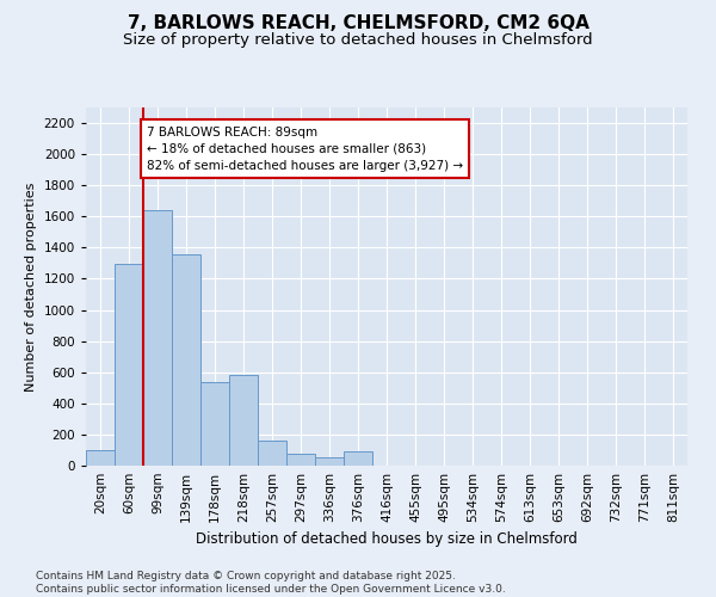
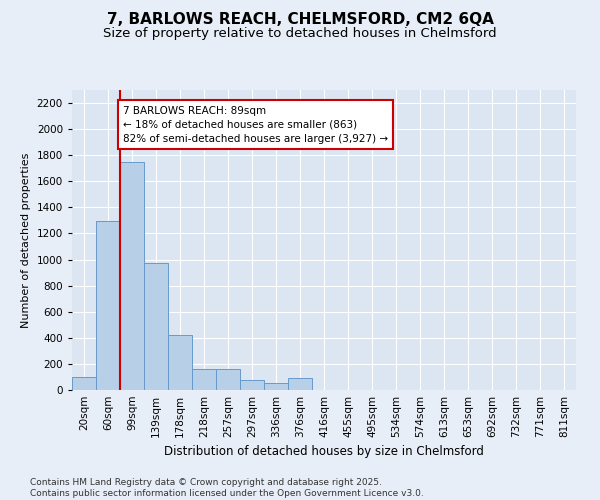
99sqm: 1640 -> 1750
139sqm: 1360 -> 980
178sqm: 540 -> 420
218sqm: 580 -> 160
